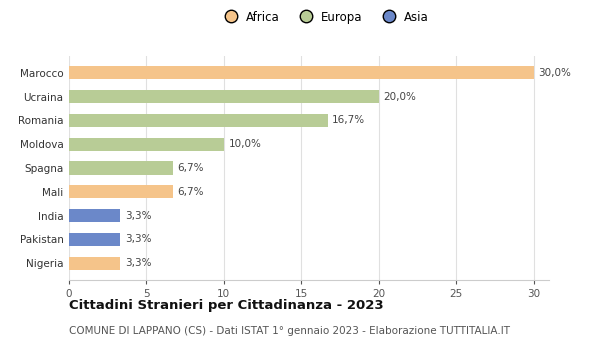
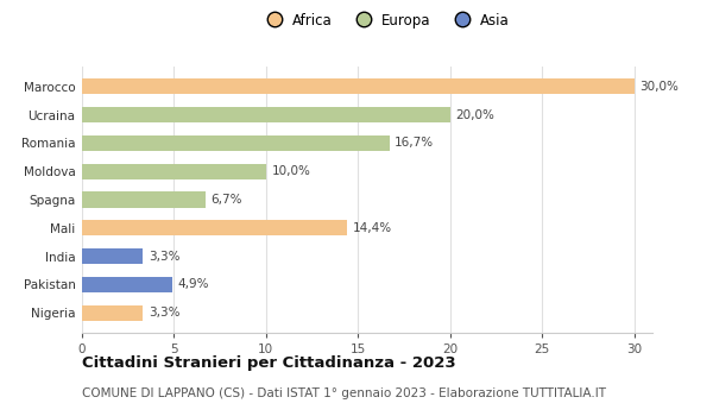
Mali: 6,7% -> 14,4%
Pakistan: 3,3% -> 4,9%
